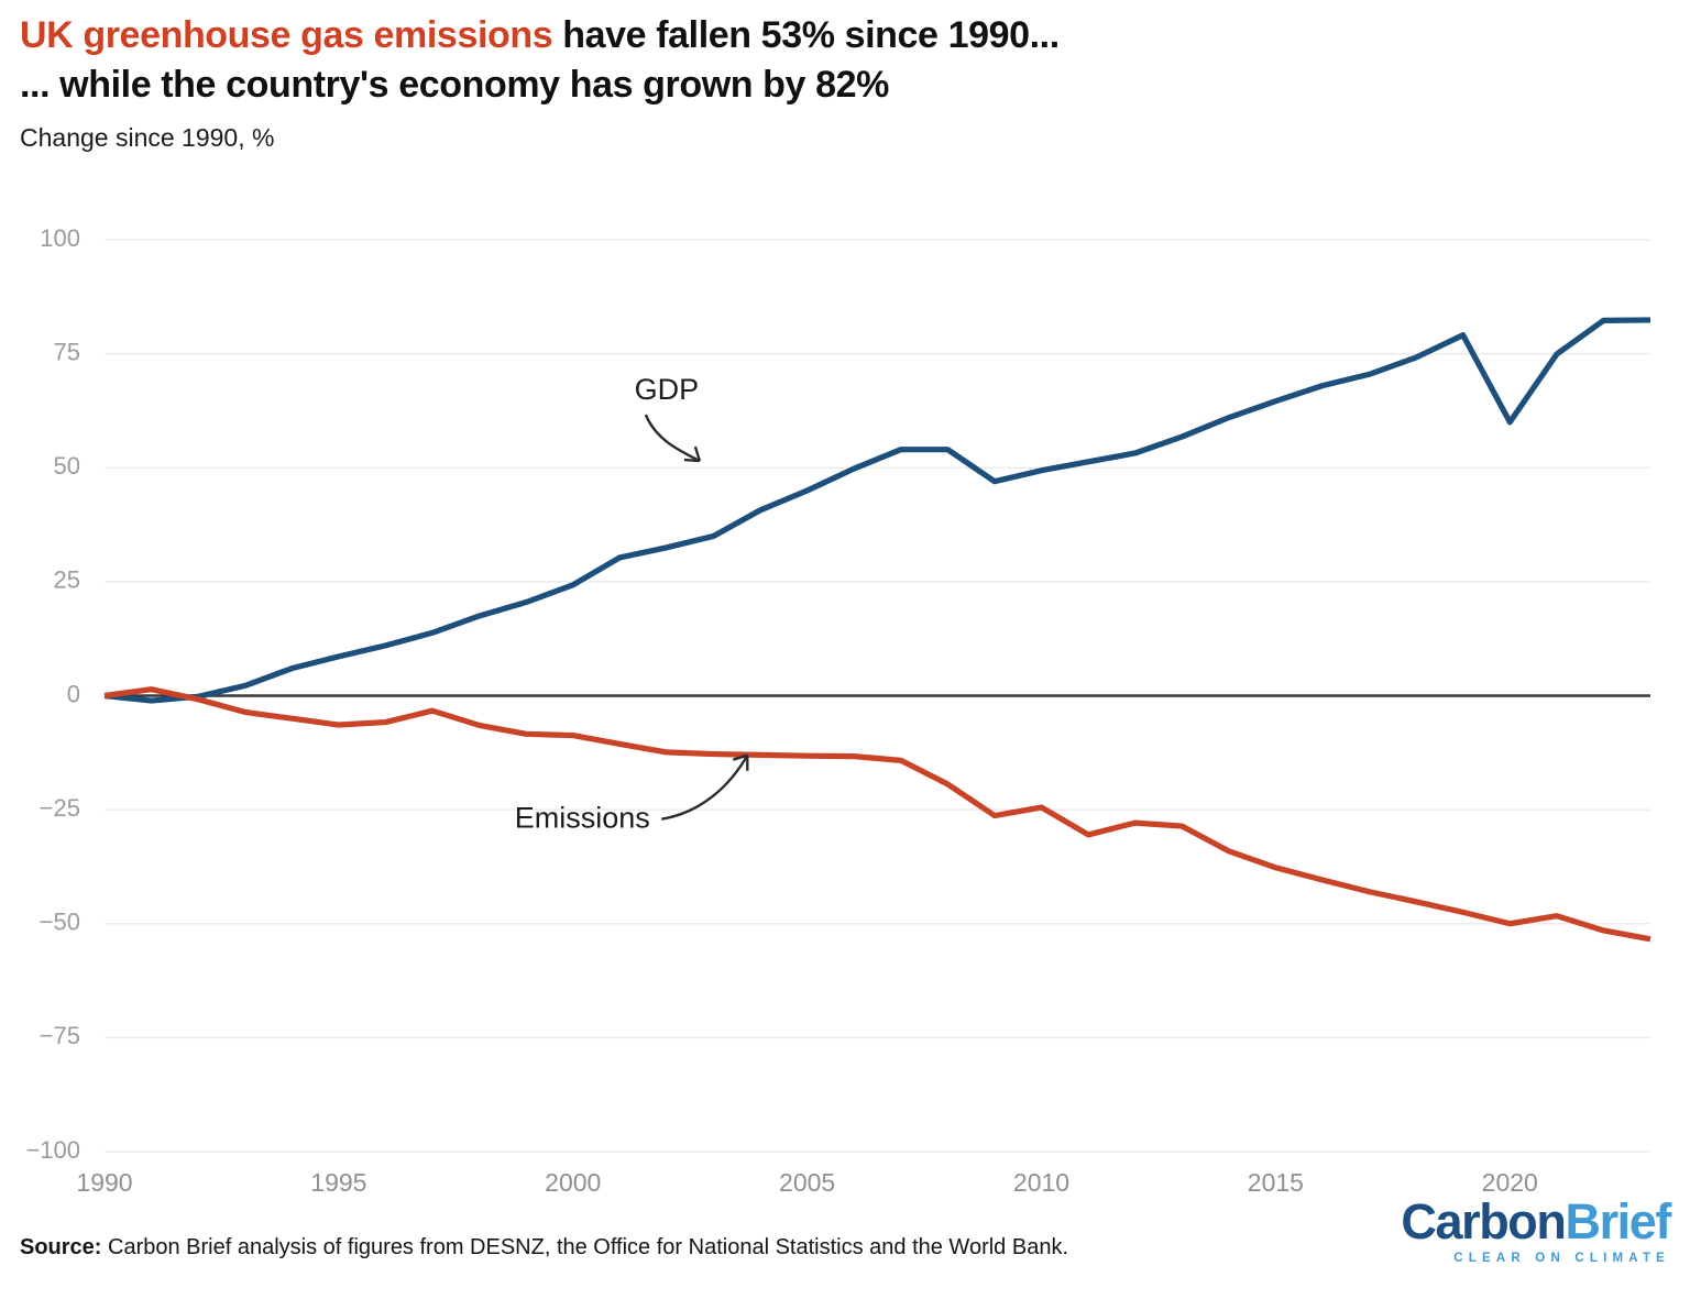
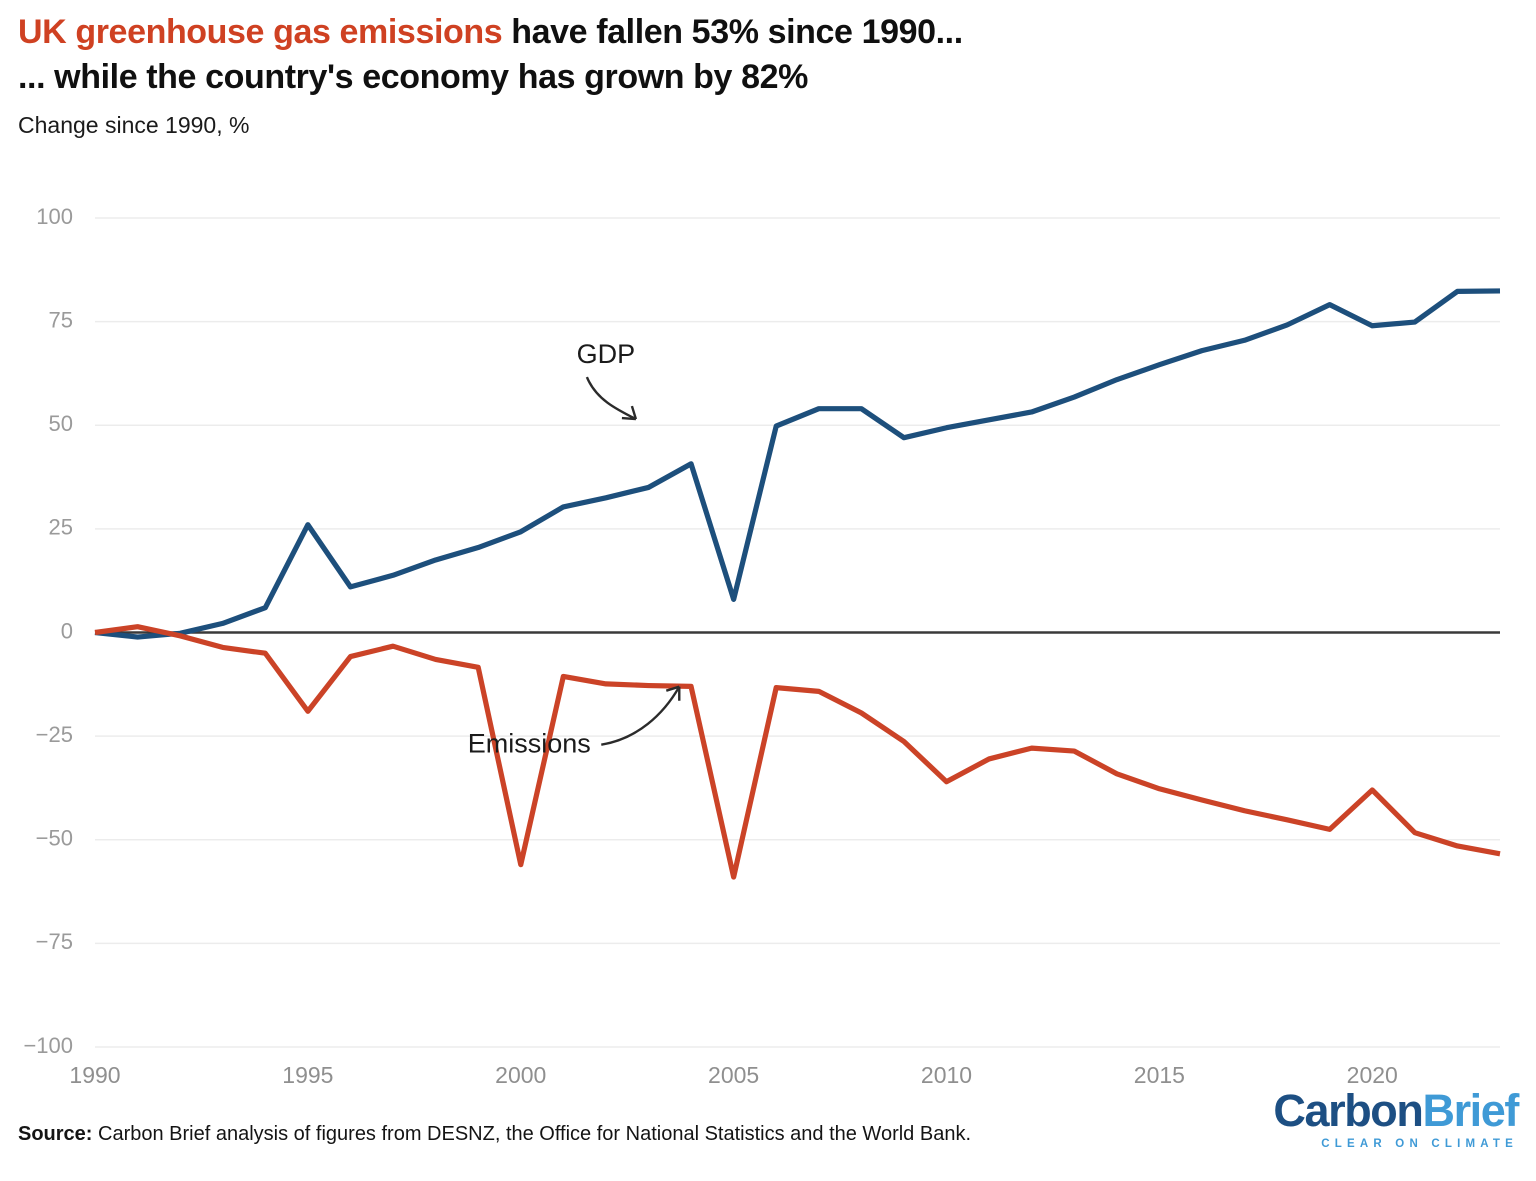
GDP/1995: 9 -> 26
Emissions/1995: -6 -> -19
Emissions/2000: -9 -> -56
GDP/2005: 45 -> 8
Emissions/2005: -13 -> -59
Emissions/2010: -24 -> -36
GDP/2020: 60 -> 74
Emissions/2020: -50 -> -38
